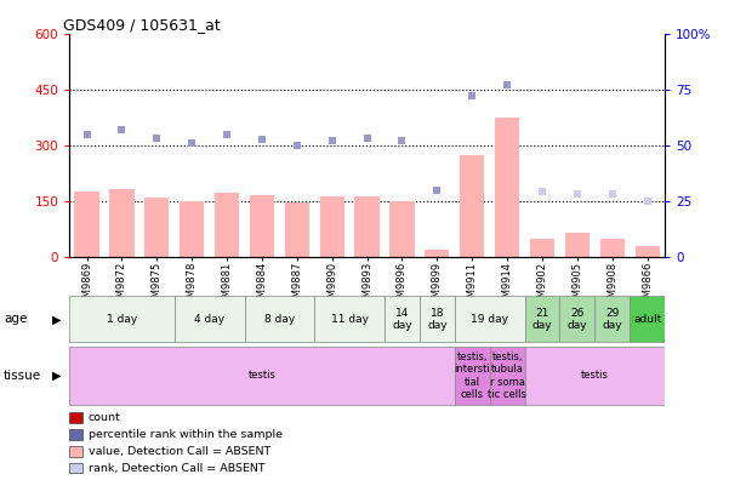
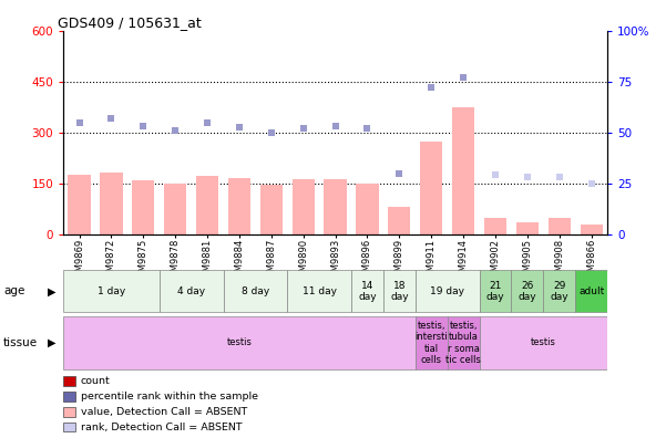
GSM9899: 20 -> 80
GSM9905: 65 -> 35
